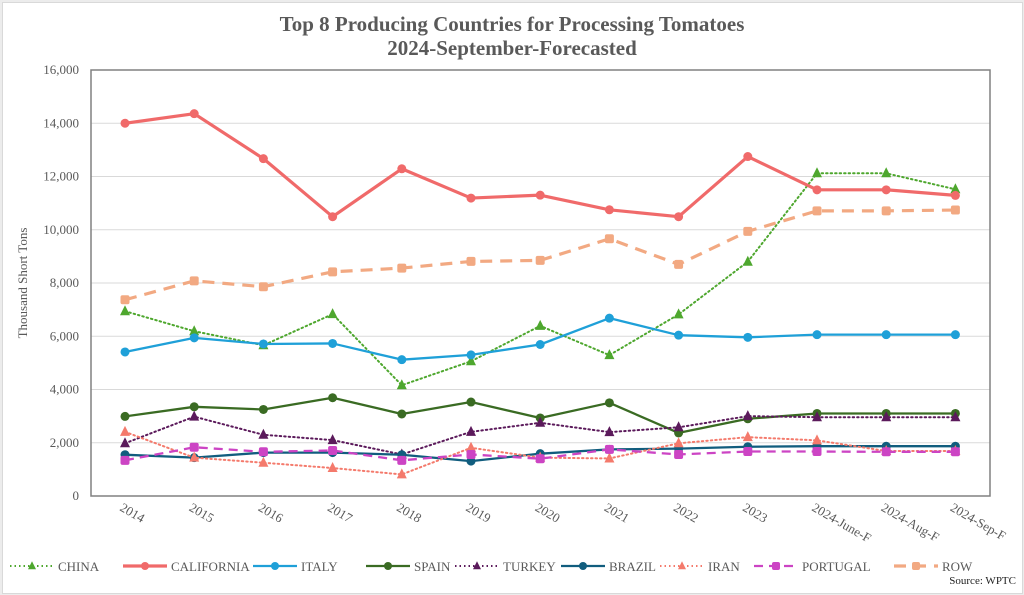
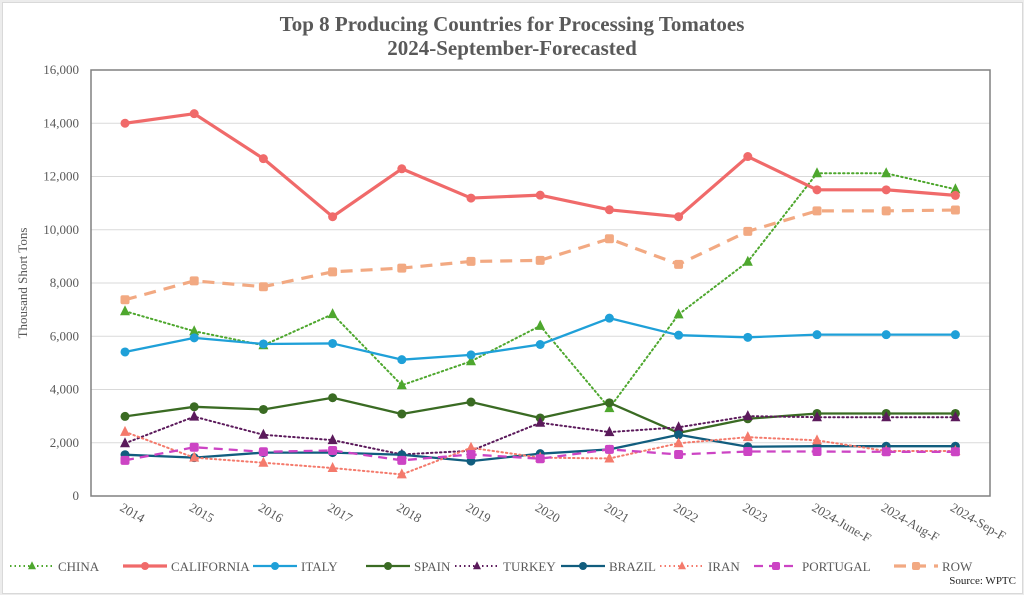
TURKEY/2019: 2400 -> 1700
CHINA/2021: 5300 -> 3300
BRAZIL/2022: 1800 -> 2300
